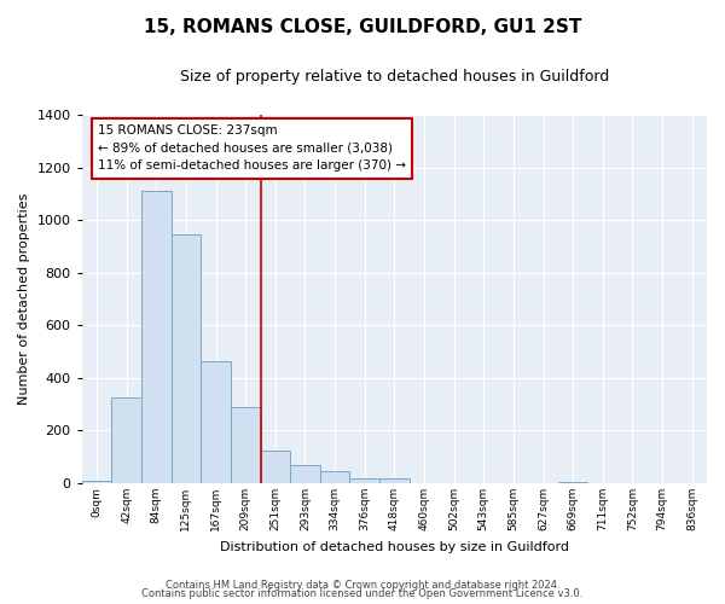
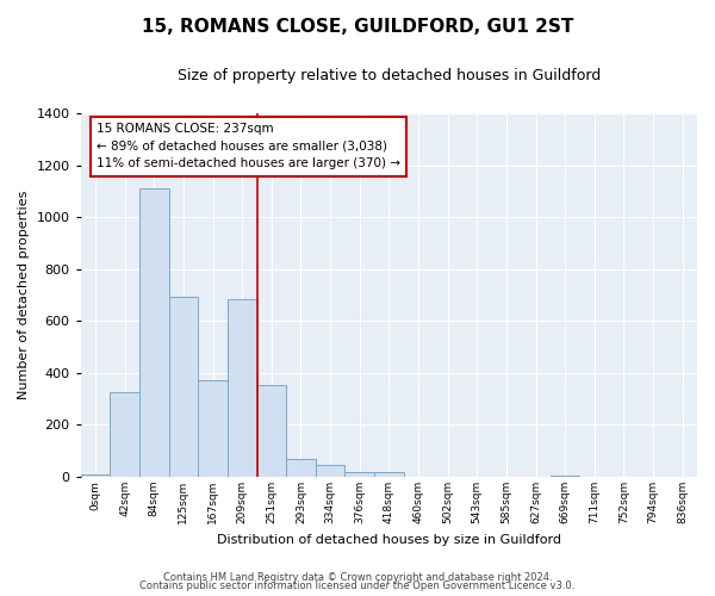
125sqm: 945 -> 695
167sqm: 465 -> 370
209sqm: 290 -> 685
251sqm: 125 -> 355
